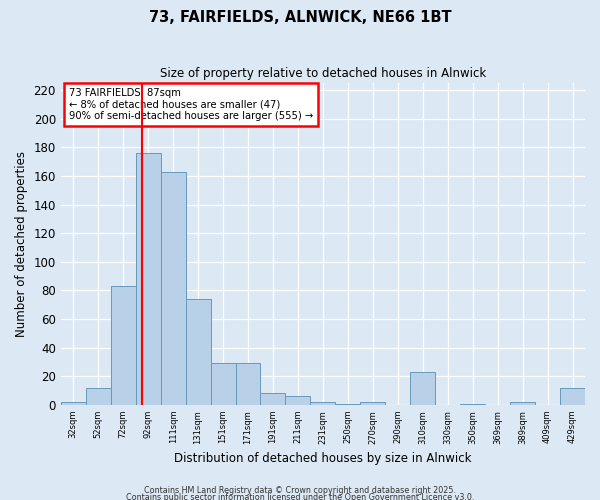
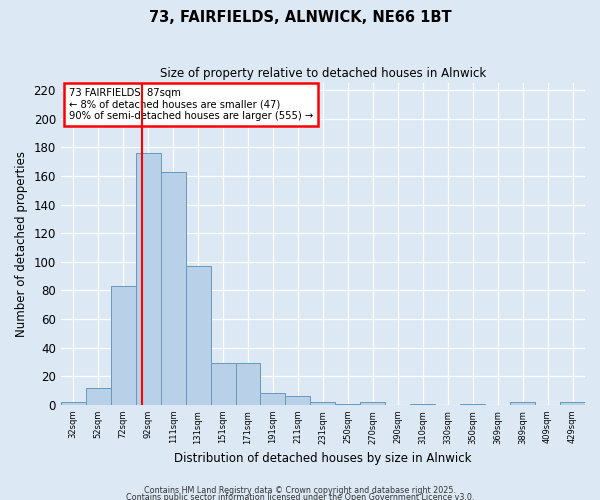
131sqm: 74 -> 97
310sqm: 23 -> 1
429sqm: 12 -> 2
